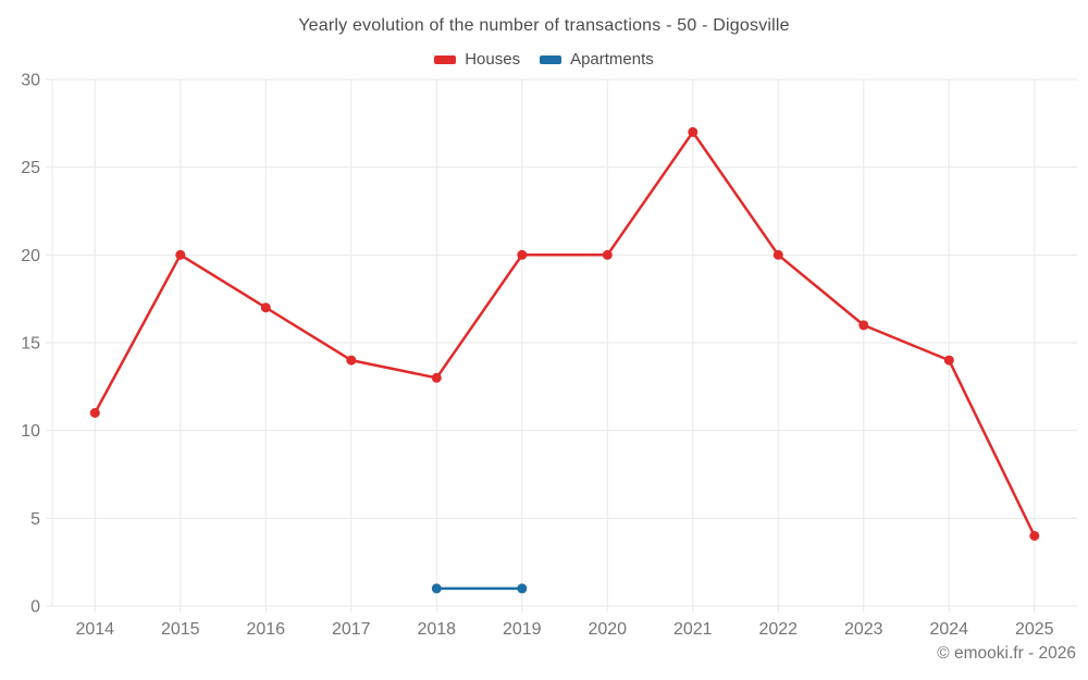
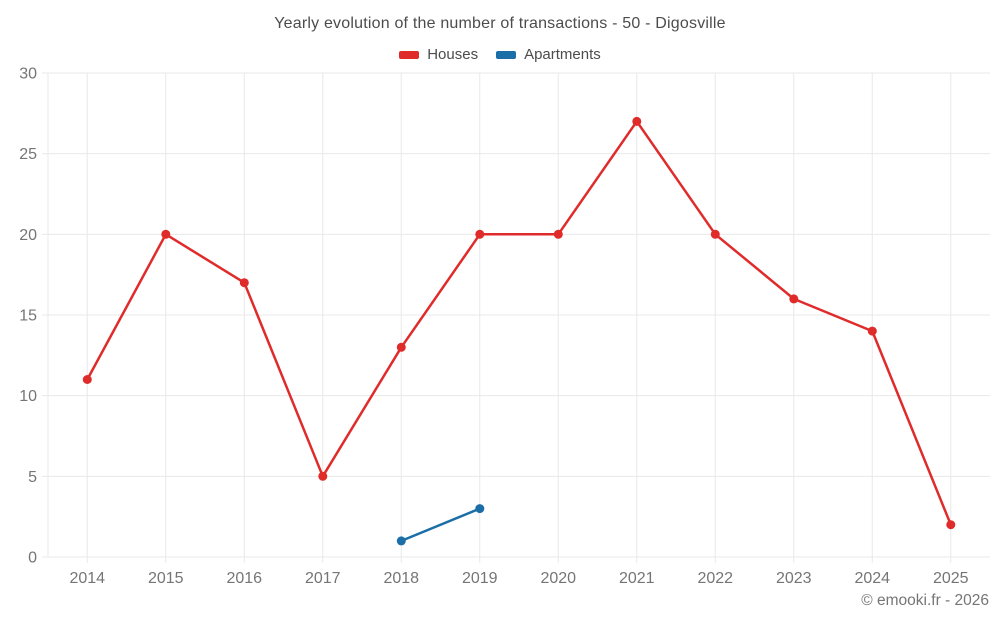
Houses/2017: 14 -> 5
Apartments/2019: 1 -> 3
Houses/2025: 4 -> 2
